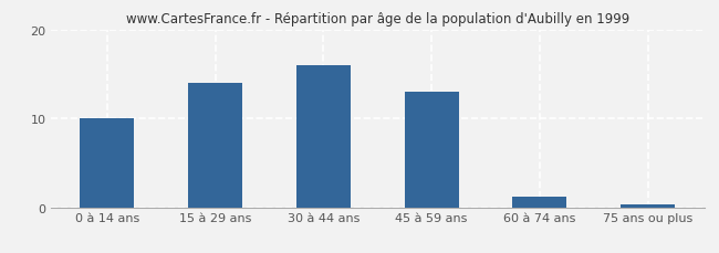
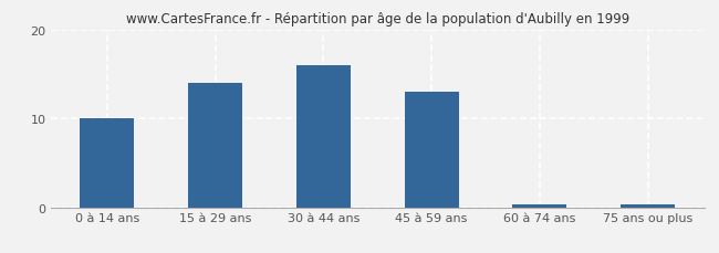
60 à 74 ans: 1.2 -> 0.3
